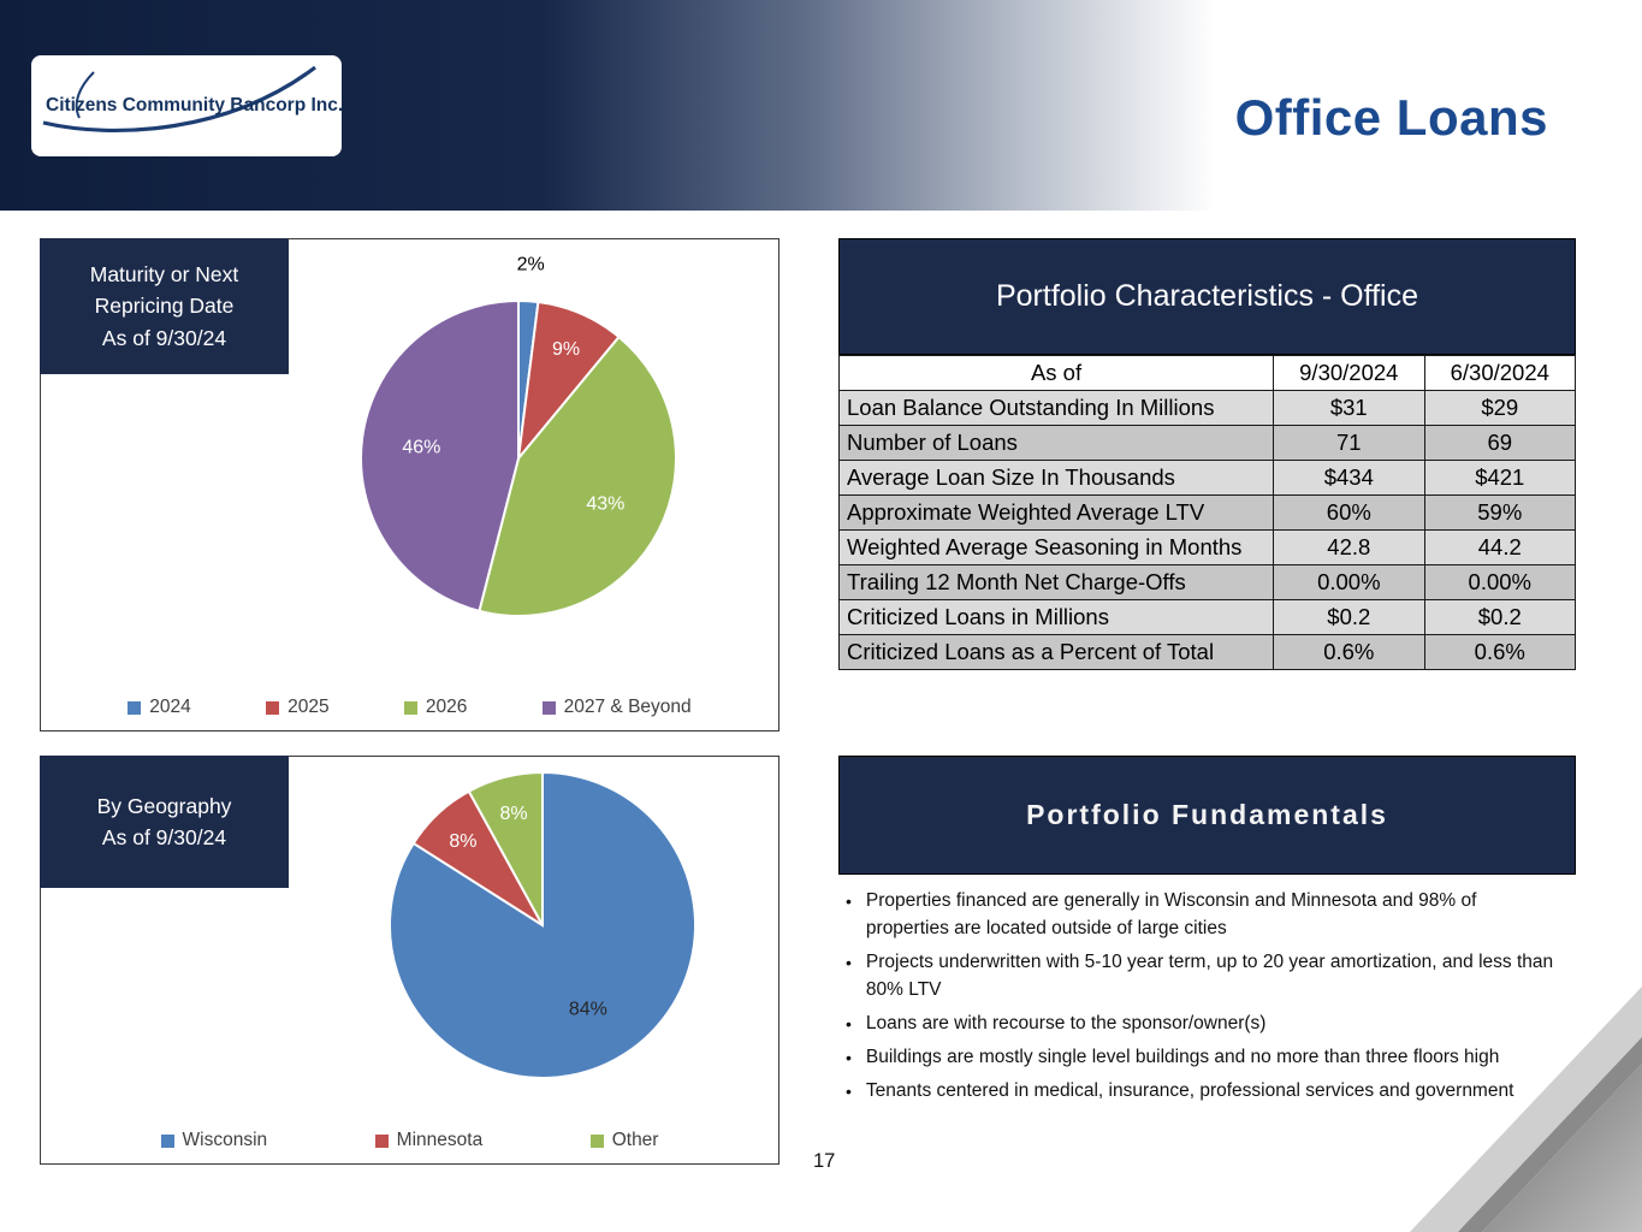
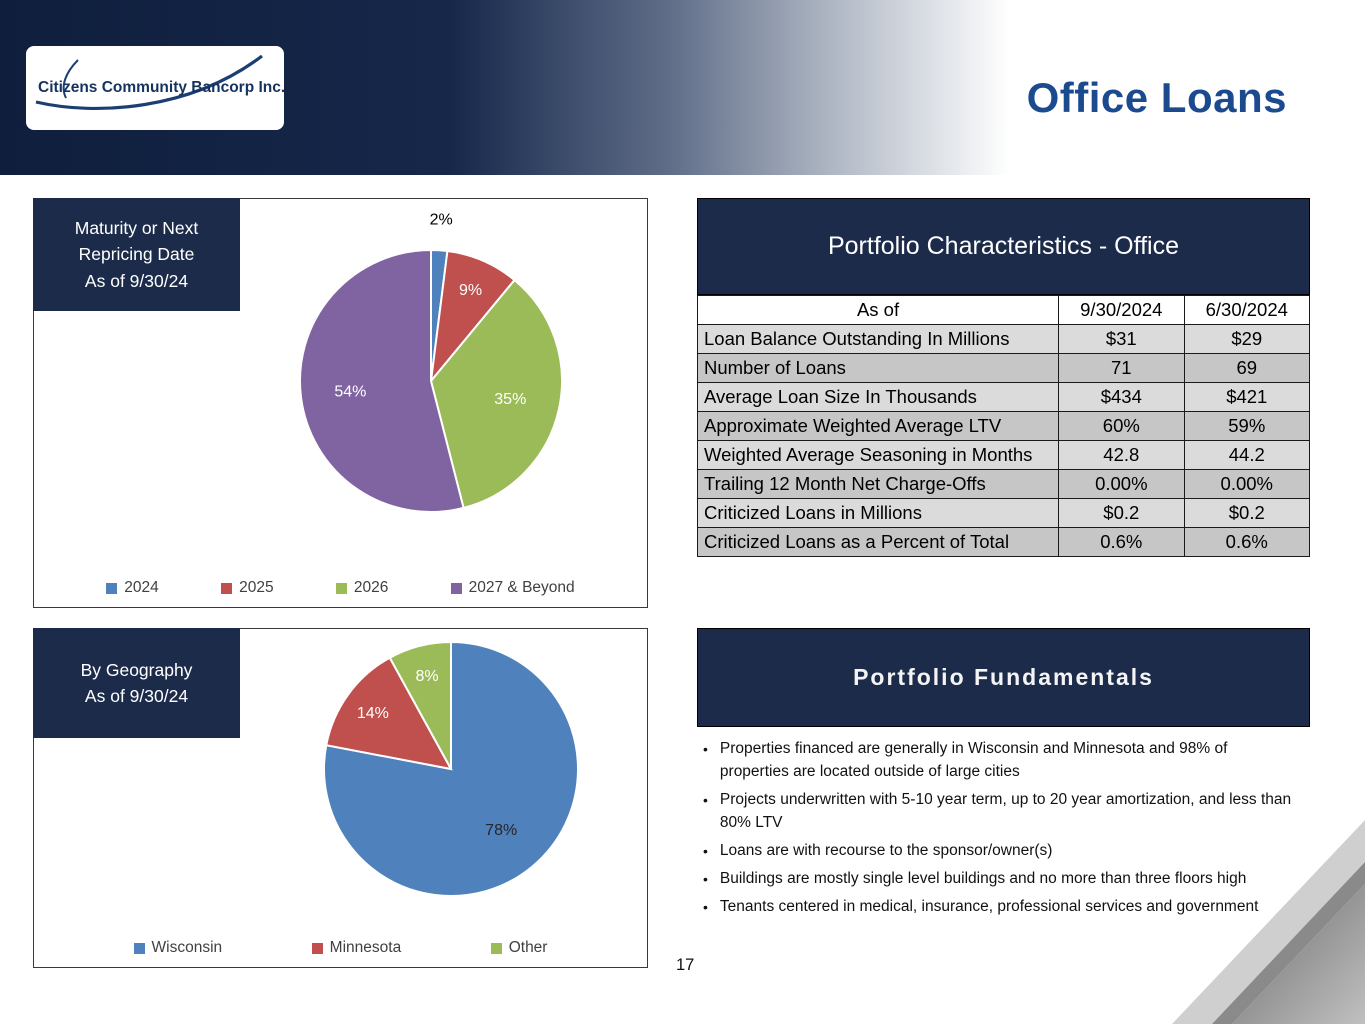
Maturity or Next Repricing Date As of 9/30/24/2026: 43% -> 35%
Maturity or Next Repricing Date As of 9/30/24/2027 & Beyond: 46% -> 54%
By Geography As of 9/30/24/Wisconsin: 84% -> 78%
By Geography As of 9/30/24/Minnesota: 8% -> 14%
